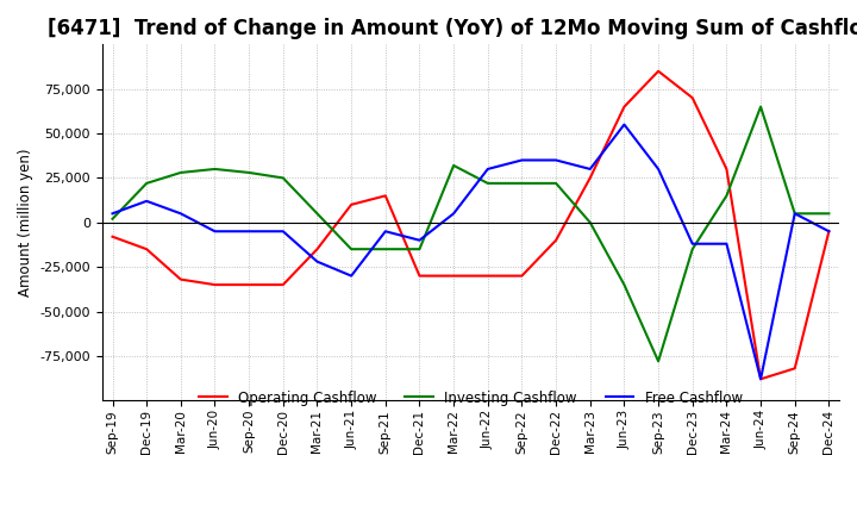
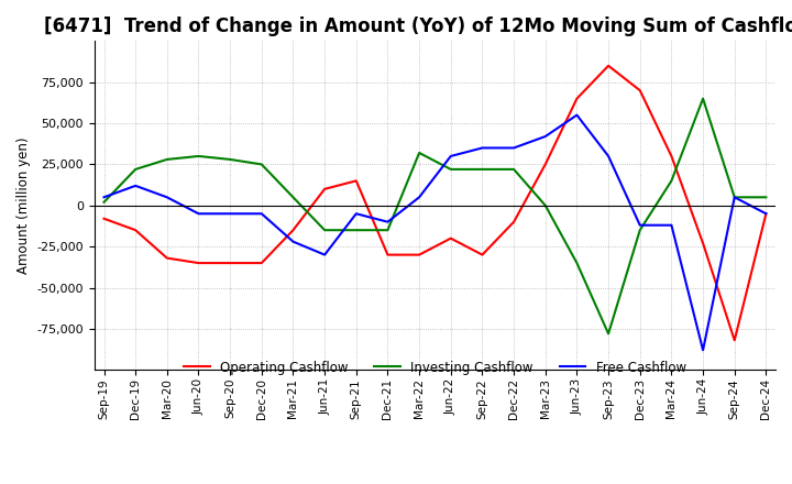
Operating Cashflow/Jun-22: -30,000 -> -20,000
Free Cashflow/Mar-23: 30,000 -> 42,000
Operating Cashflow/Jun-24: -88,000 -> -23,000
